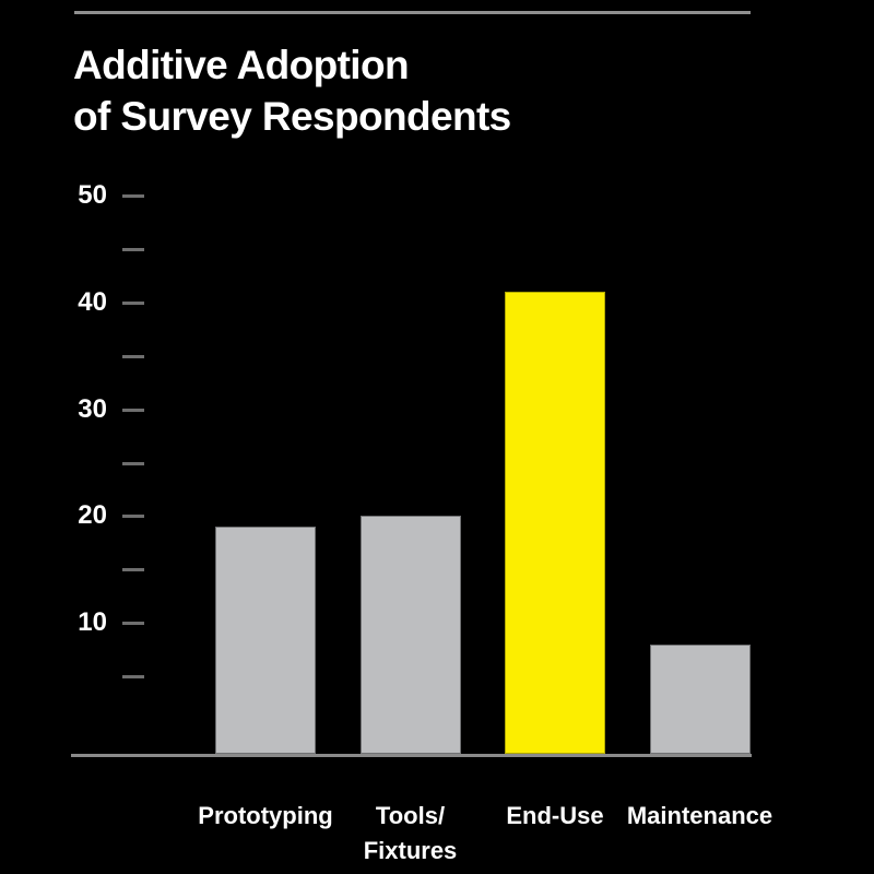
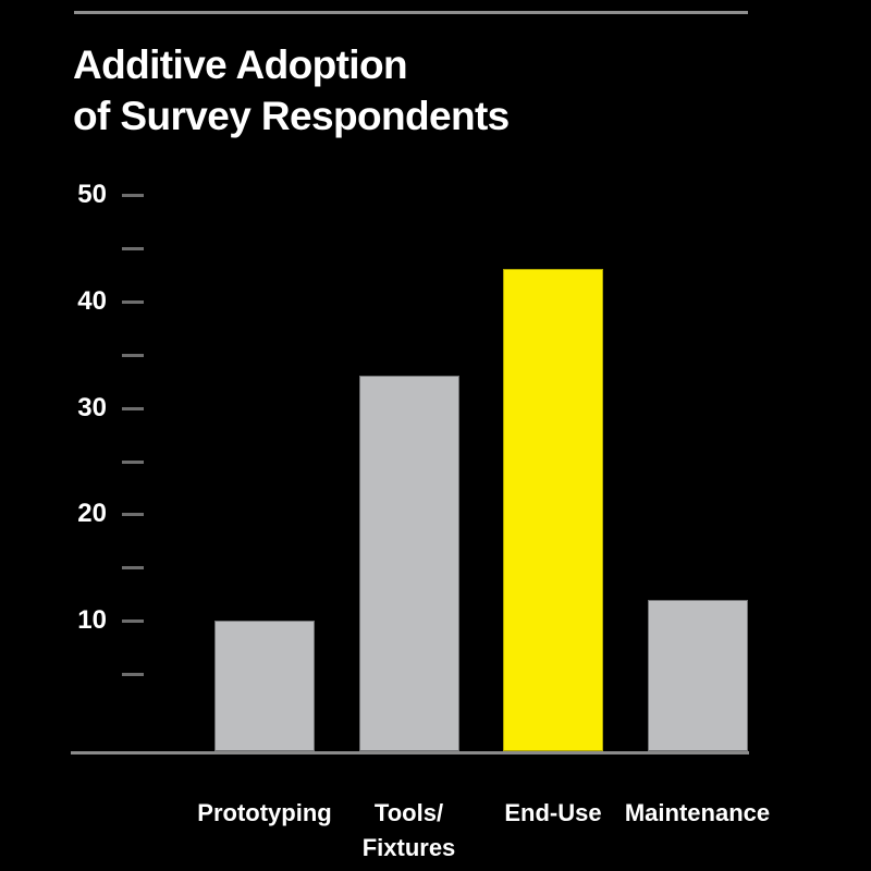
Prototyping: 19 -> 10
Tools/Fixtures: 20 -> 33
End-Use: 41 -> 43
Maintenance: 8 -> 12
